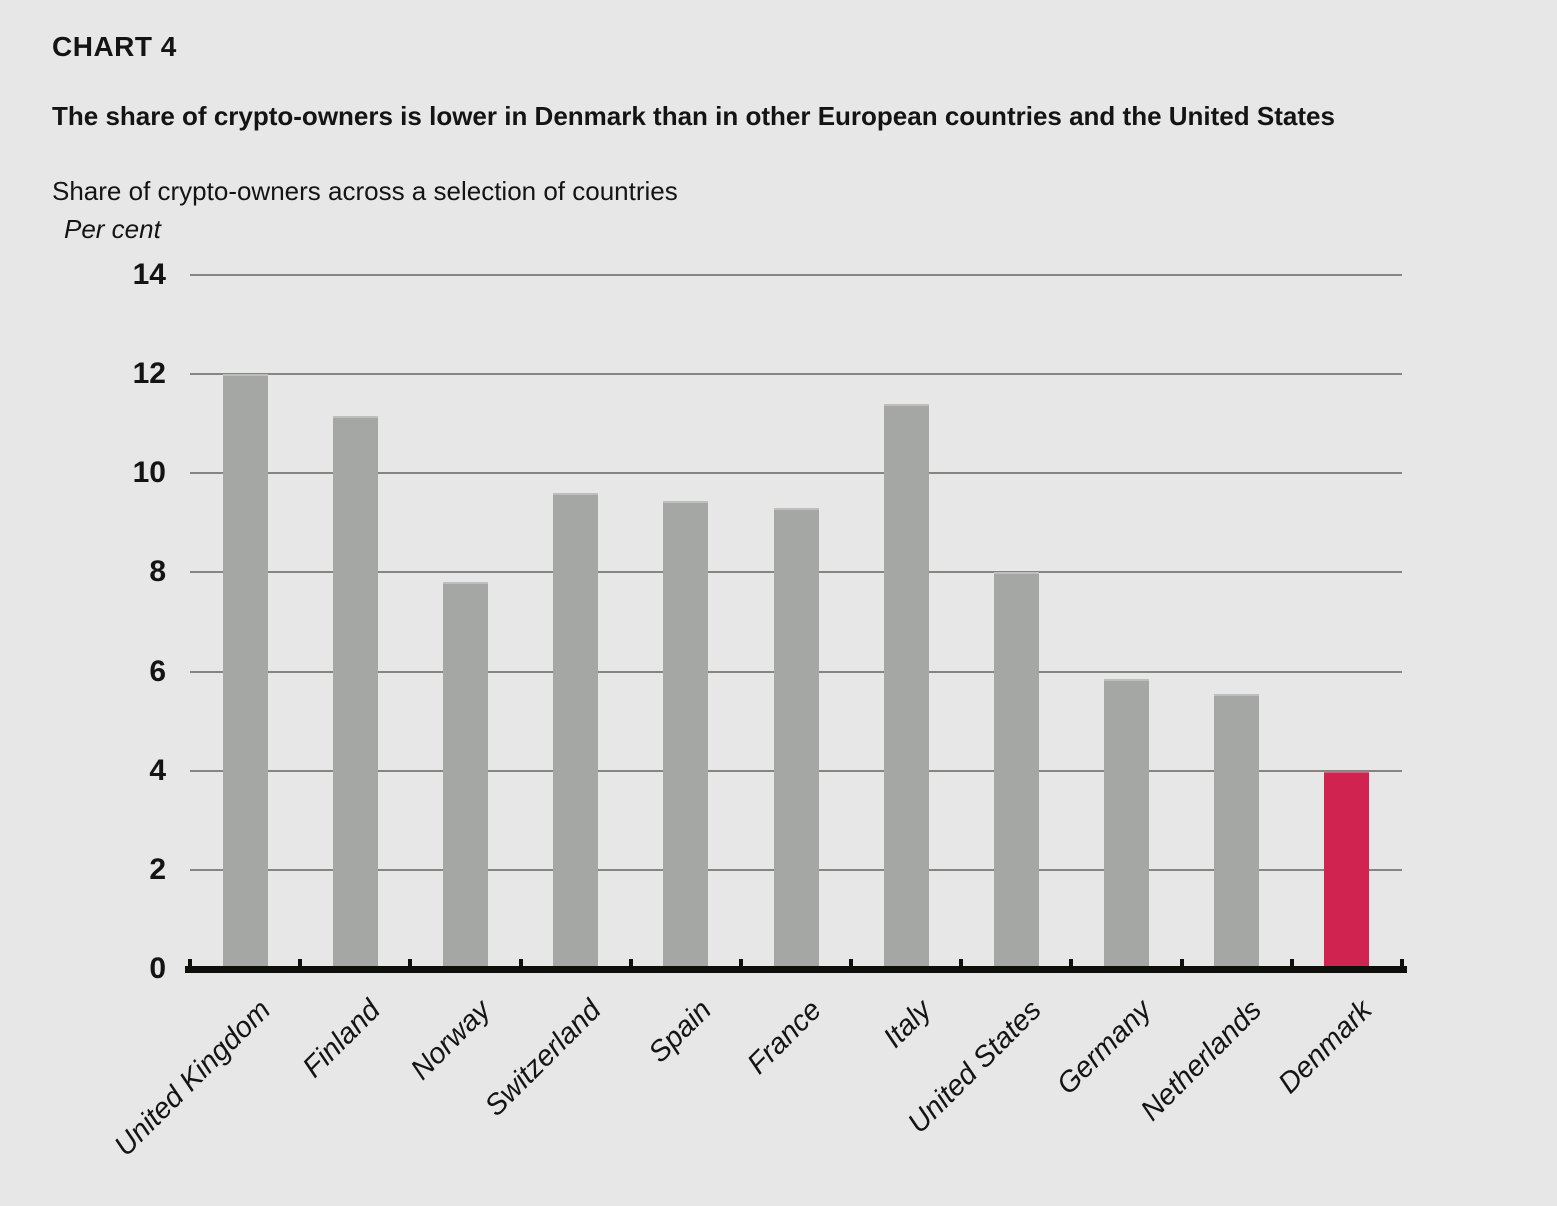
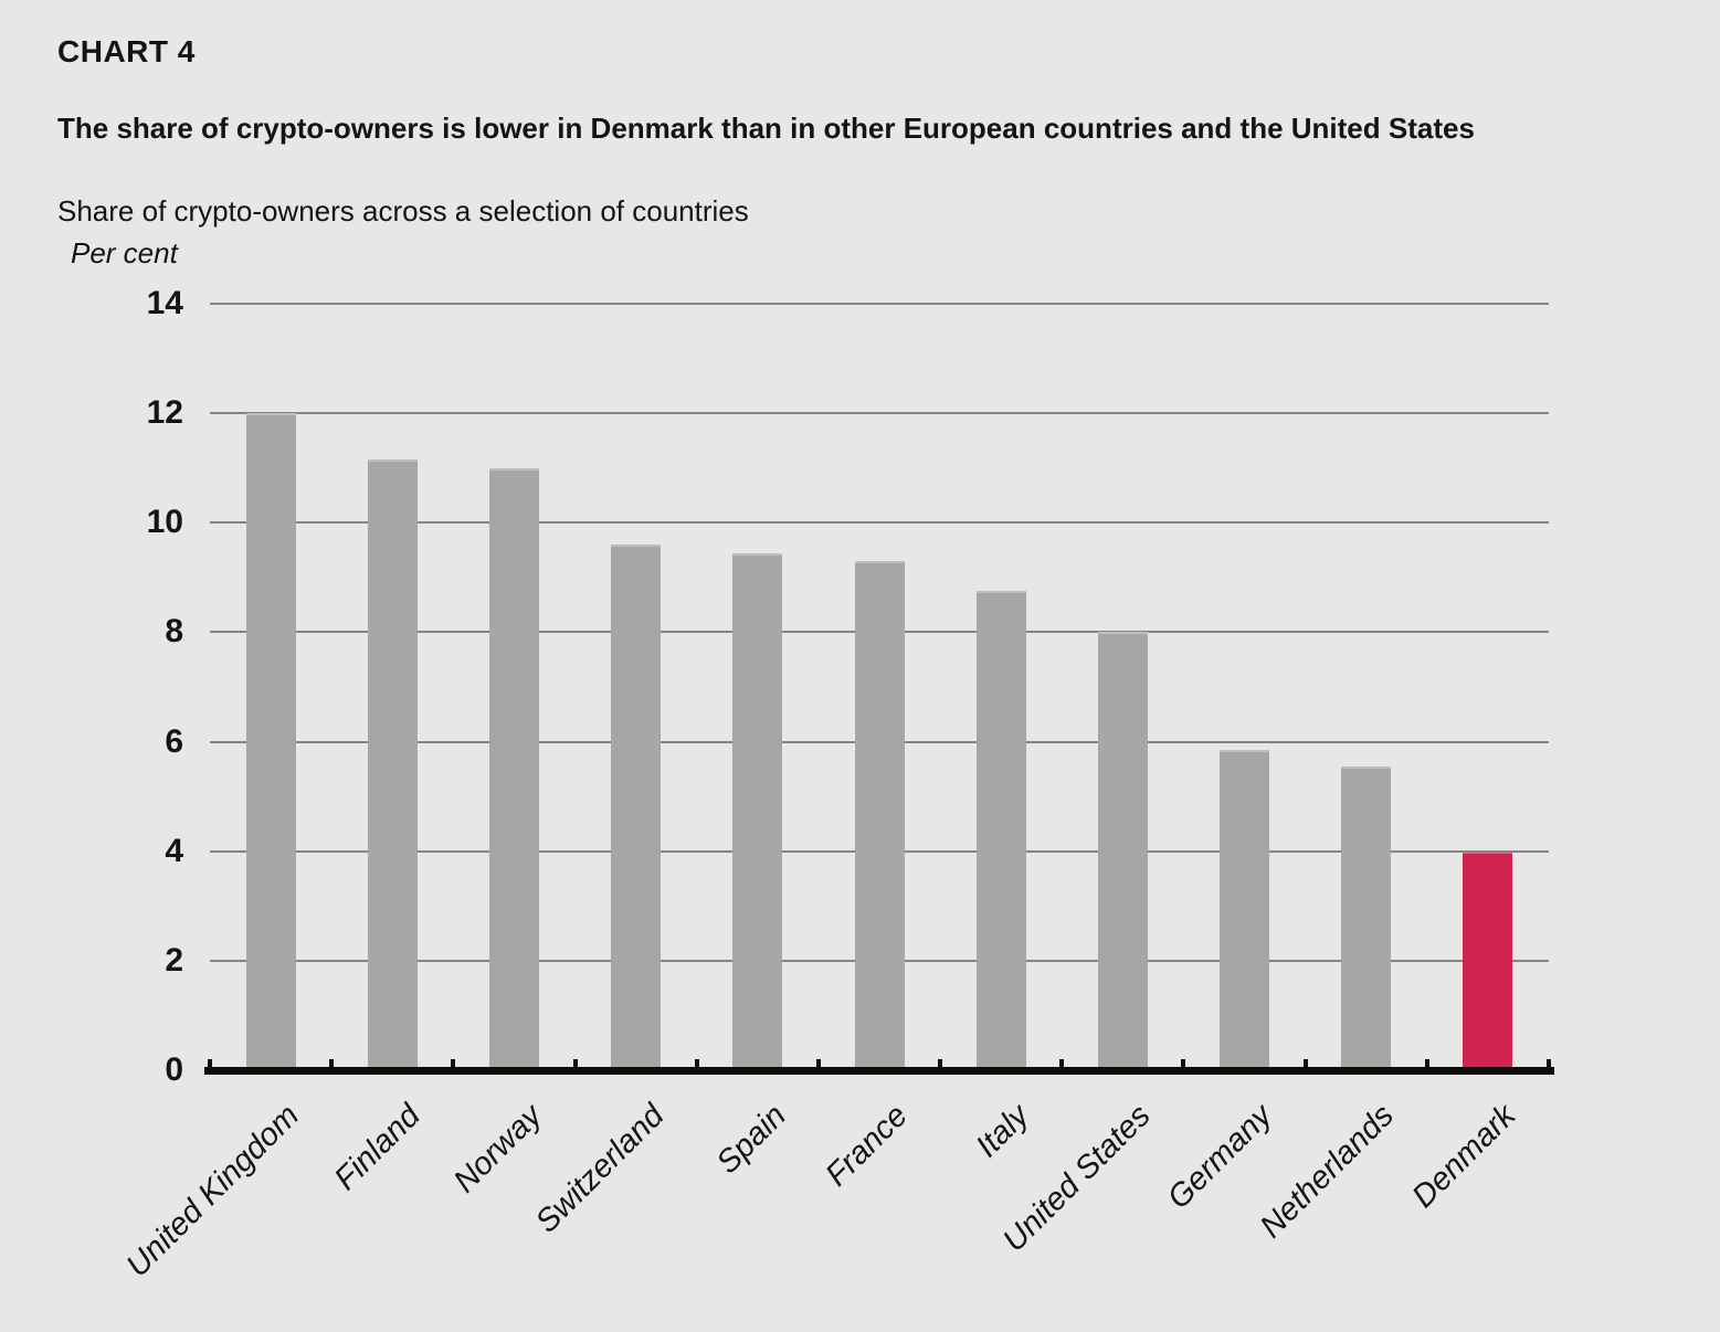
Norway: 7.8 -> 11.0
Italy: 11.4 -> 8.8
